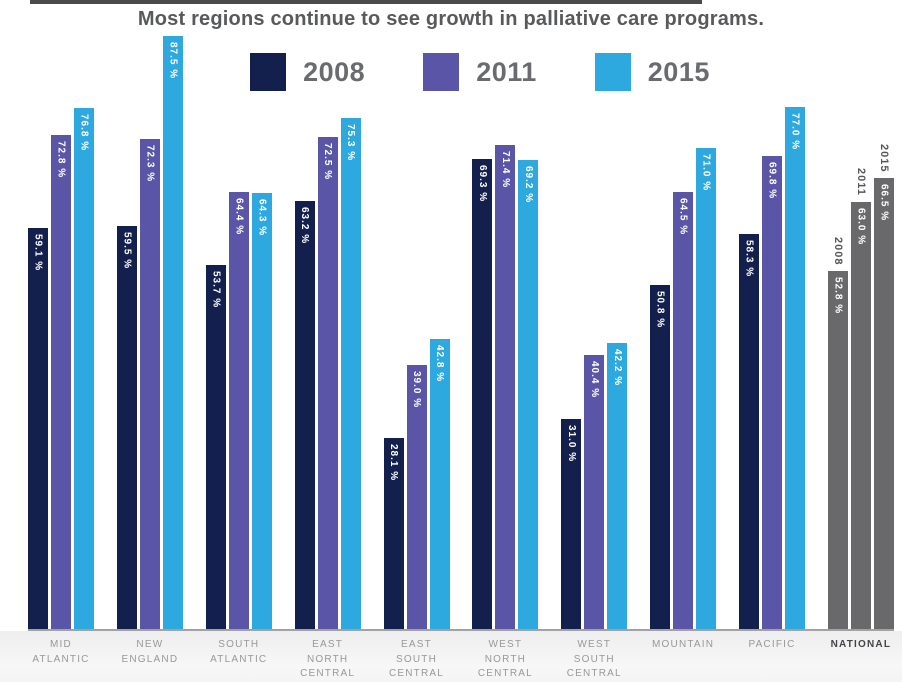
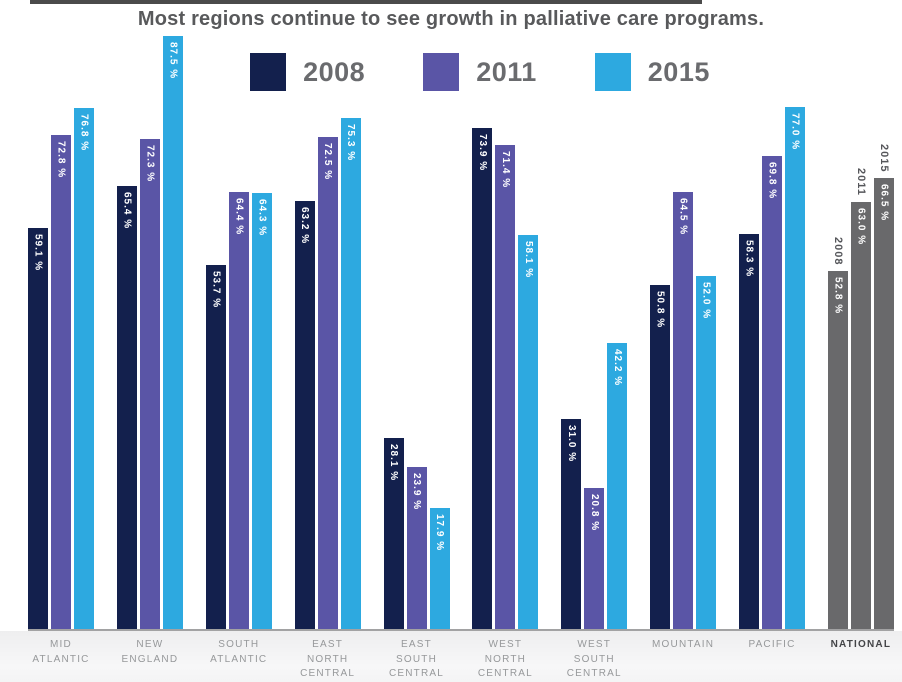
2008/NEW ENGLAND: 59.5 -> 65.4
2011/EAST SOUTH CENTRAL: 39.0 -> 23.9
2015/EAST SOUTH CENTRAL: 42.8 -> 17.9
2008/WEST NORTH CENTRAL: 69.3 -> 73.9
2015/WEST NORTH CENTRAL: 69.2 -> 58.1
2011/WEST SOUTH CENTRAL: 40.4 -> 20.8
2015/MOUNTAIN: 71.0 -> 52.0
